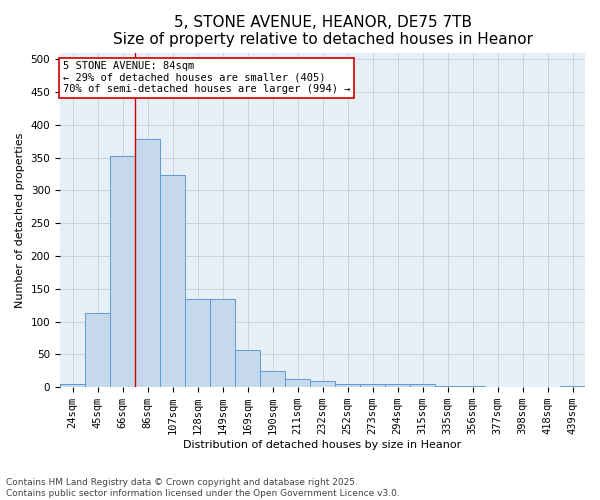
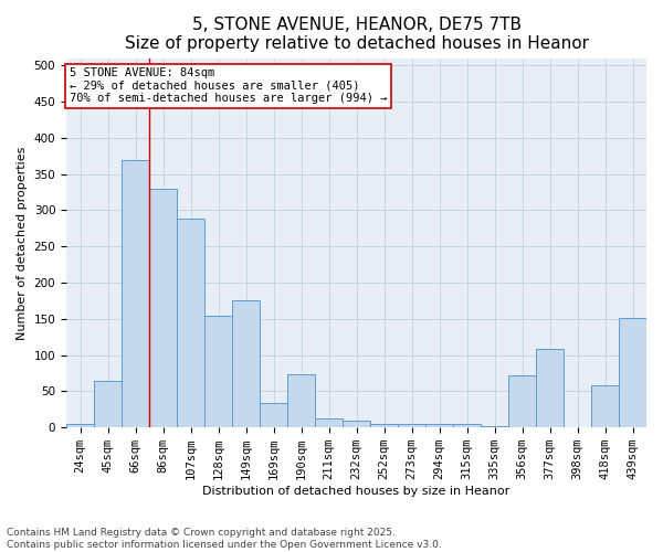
45sqm: 113 -> 64
66sqm: 352 -> 370
86sqm: 378 -> 330
107sqm: 323 -> 288
128sqm: 135 -> 154
149sqm: 135 -> 176
169sqm: 57 -> 34
190sqm: 25 -> 74
356sqm: 2 -> 72
377sqm: 1 -> 108
418sqm: 1 -> 58
439sqm: 2 -> 152
